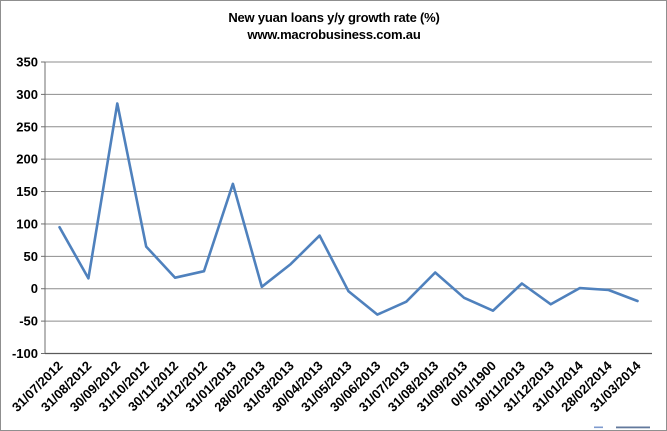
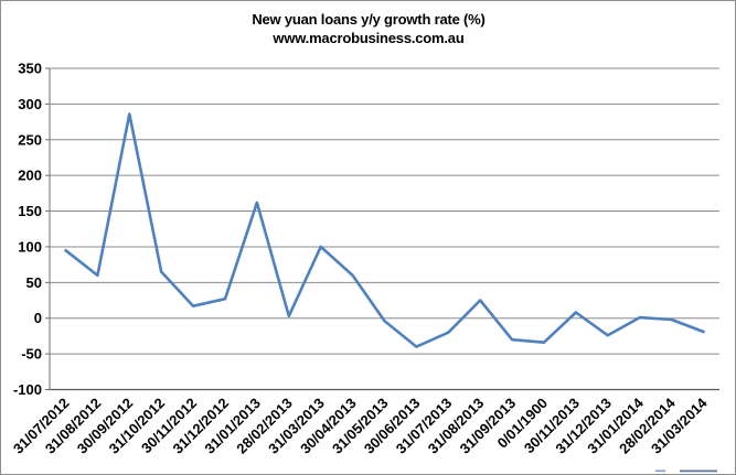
31/08/2012: 20 -> 60
31/03/2013: 40 -> 100
30/04/2013: 80 -> 60
31/09/2013: -10 -> -30
